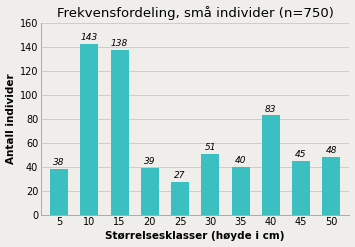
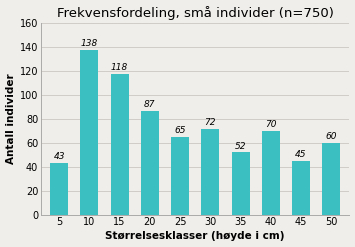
5: 38 -> 43
10: 143 -> 138
15: 138 -> 118
20: 39 -> 87
25: 27 -> 65
30: 51 -> 72
35: 40 -> 52
40: 83 -> 70
50: 48 -> 60
